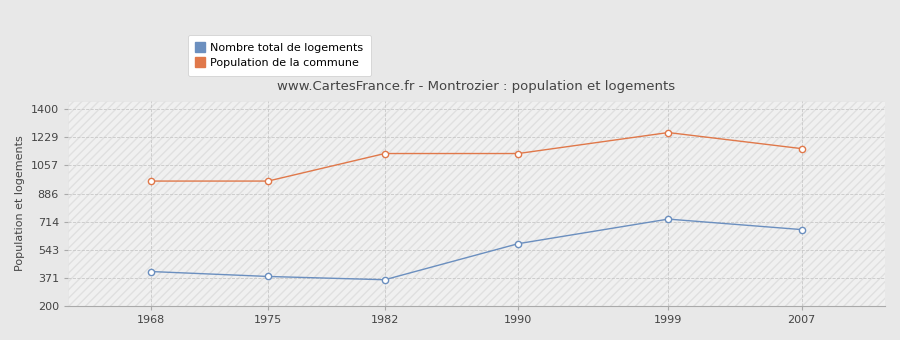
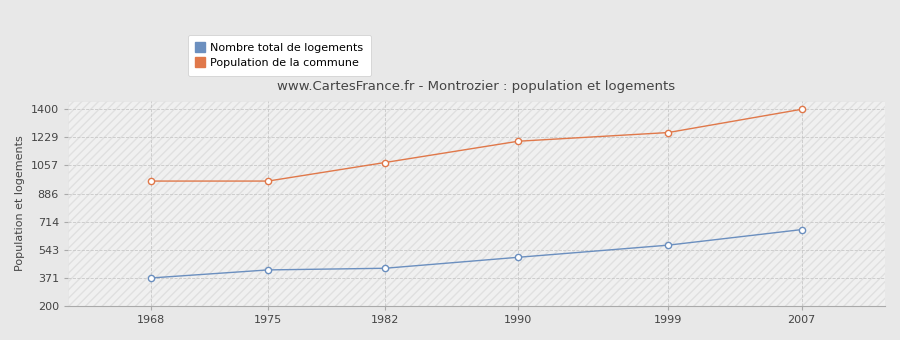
Nombre total de logements/1968: 410 -> 370
Nombre total de logements/1975: 380 -> 420
Nombre total de logements/1982: 360 -> 430
Population de la commune/1982: 1130 -> 1080
Nombre total de logements/1990: 580 -> 500
Population de la commune/1990: 1130 -> 1200
Nombre total de logements/1999: 730 -> 570
Population de la commune/2007: 1160 -> 1400
